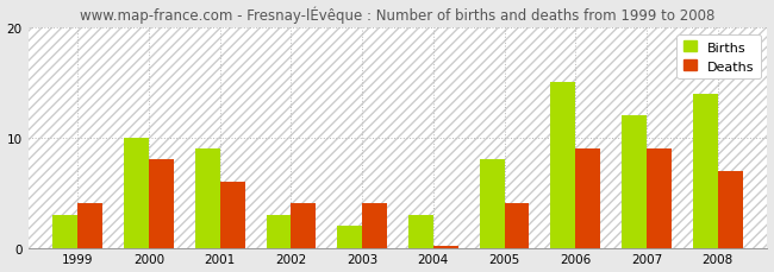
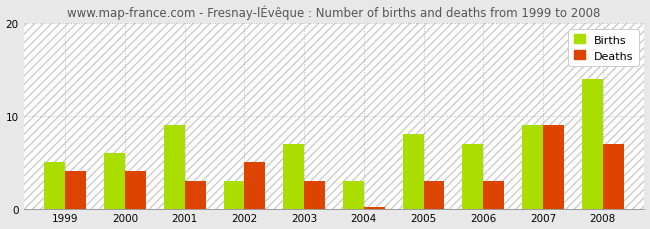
Births/1999: 3 -> 5
Births/2000: 10 -> 6
Deaths/2000: 8.0 -> 4.0
Deaths/2001: 6.0 -> 3.0
Deaths/2002: 4.0 -> 5.0
Births/2003: 2 -> 7
Deaths/2003: 4.0 -> 3.0
Deaths/2005: 4.0 -> 3.0
Births/2006: 15 -> 7
Deaths/2006: 9.0 -> 3.0
Births/2007: 12 -> 9
